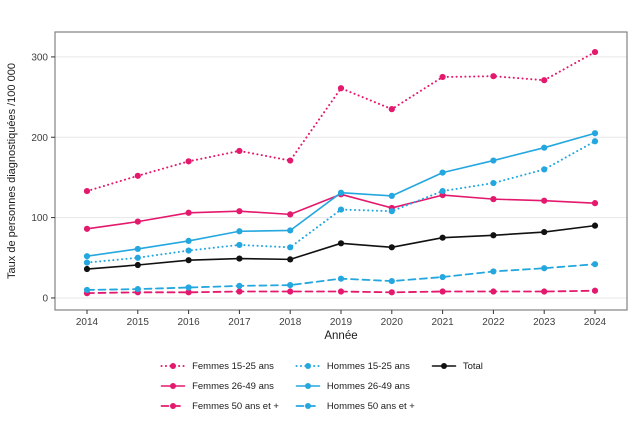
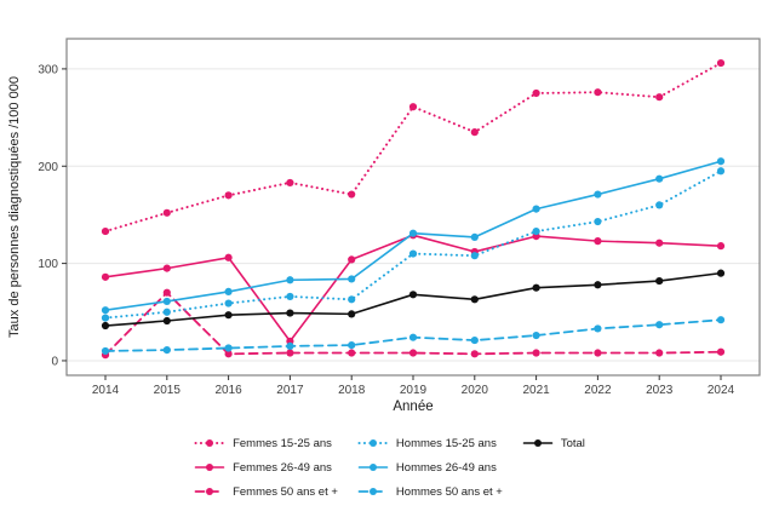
Femmes 50 ans et +/2015: 10 -> 70
Femmes 26-49 ans/2017: 110 -> 20
